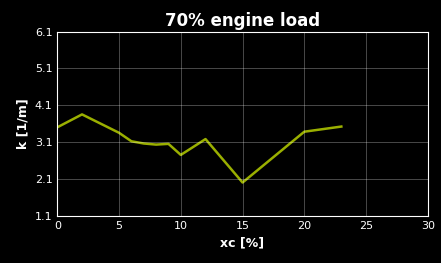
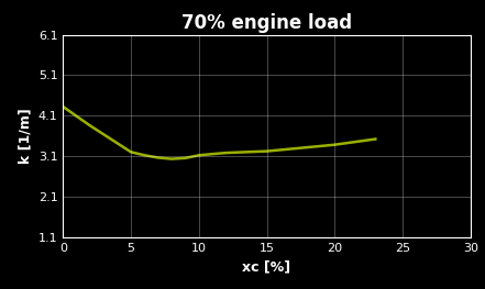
0: 3.50 -> 4.32
5: 3.35 -> 3.20
10: 2.75 -> 3.12
15: 2.00 -> 3.22
